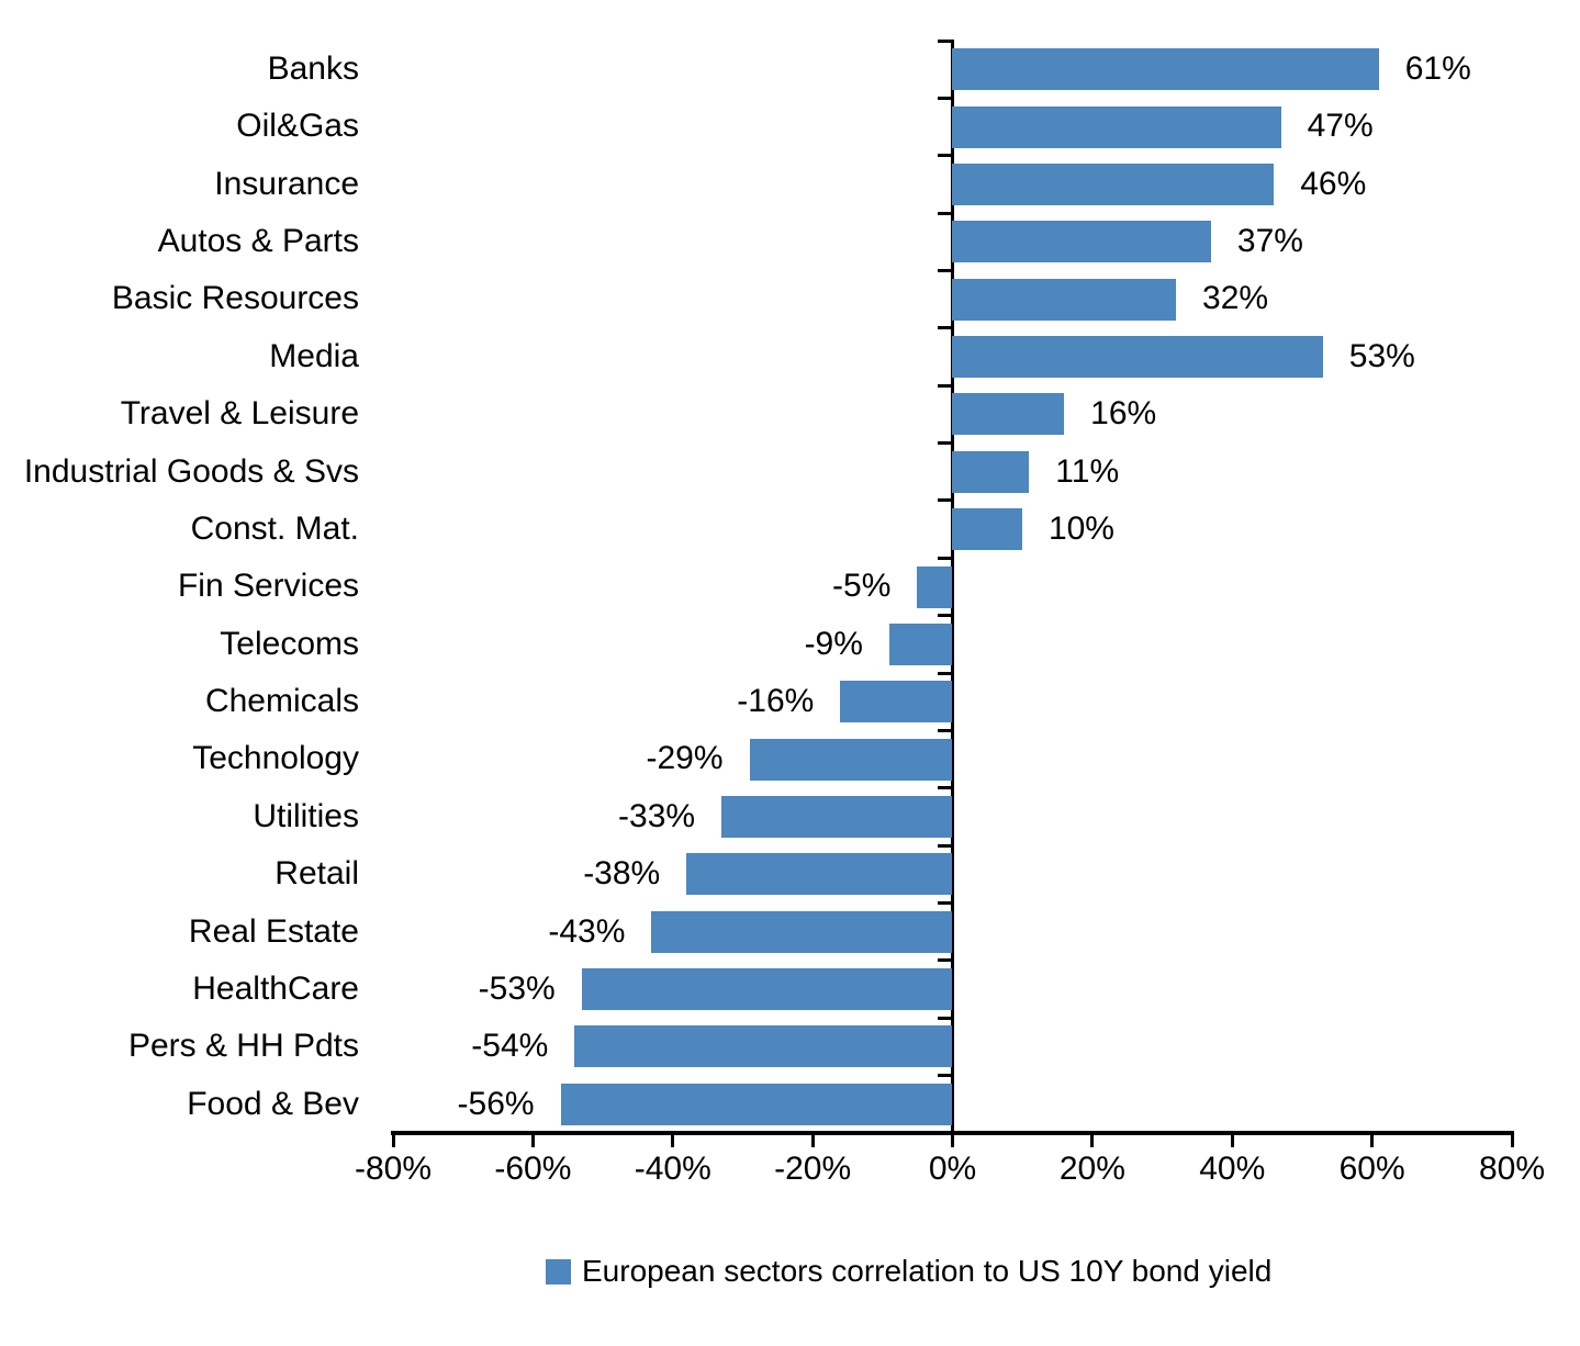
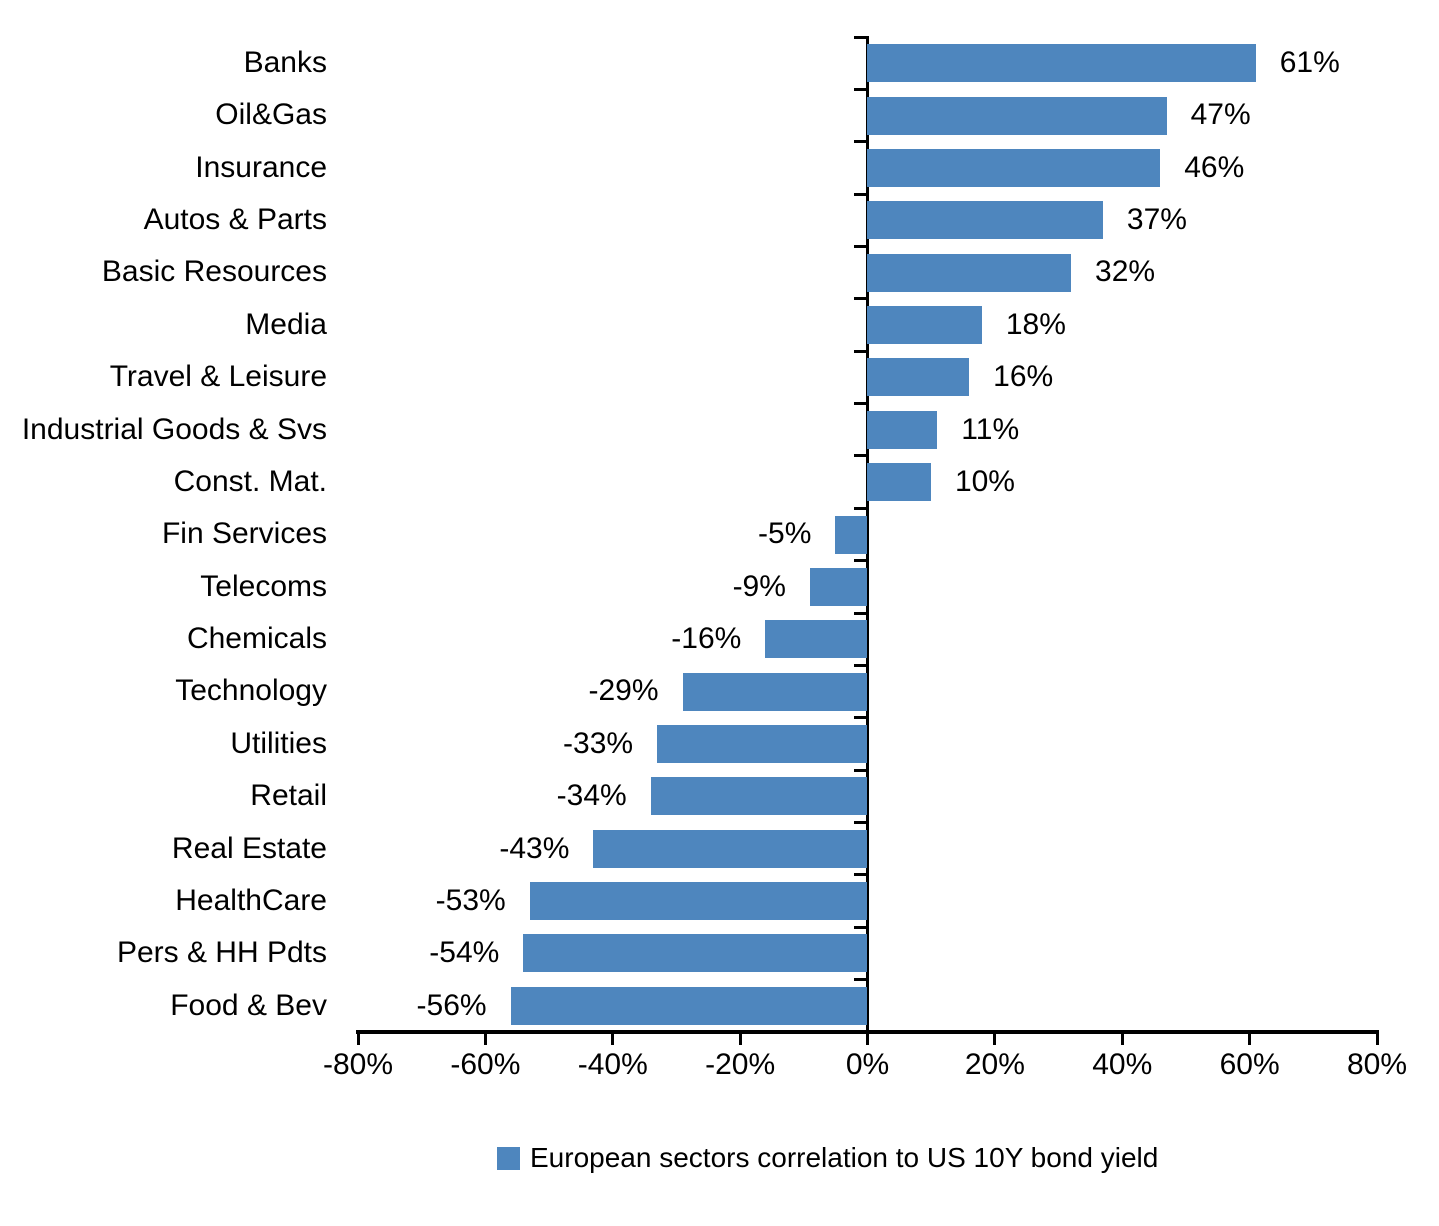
Media: 53% -> 18%
Retail: -38% -> -34%
